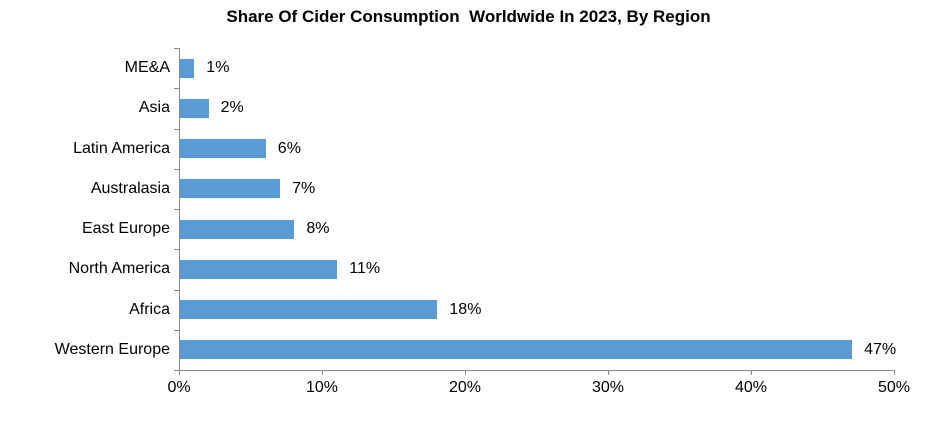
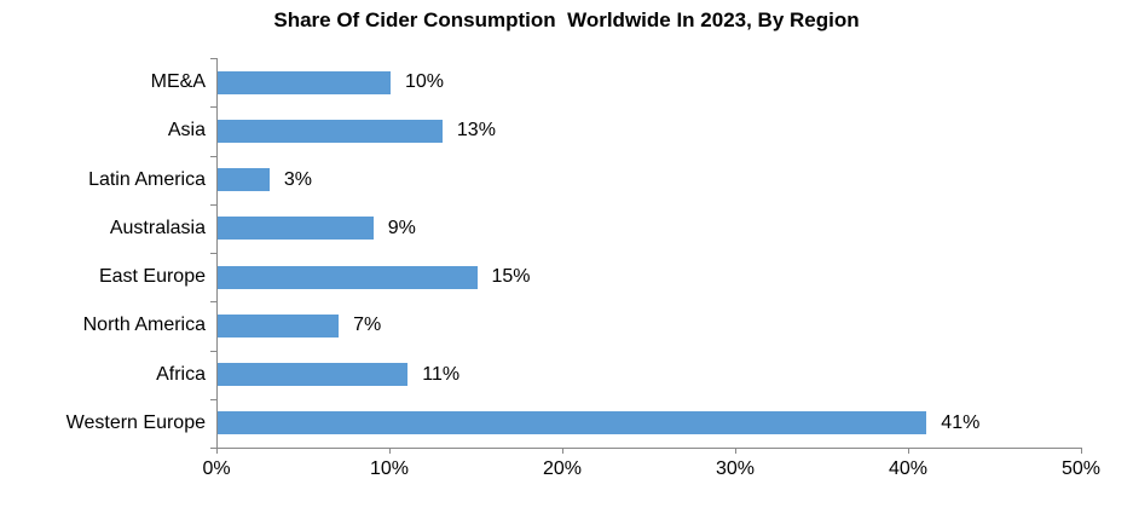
ME&A: 1% -> 10%
Asia: 2% -> 13%
Latin America: 6% -> 3%
Australasia: 7% -> 9%
East Europe: 8% -> 15%
North America: 11% -> 7%
Africa: 18% -> 11%
Western Europe: 47% -> 41%
